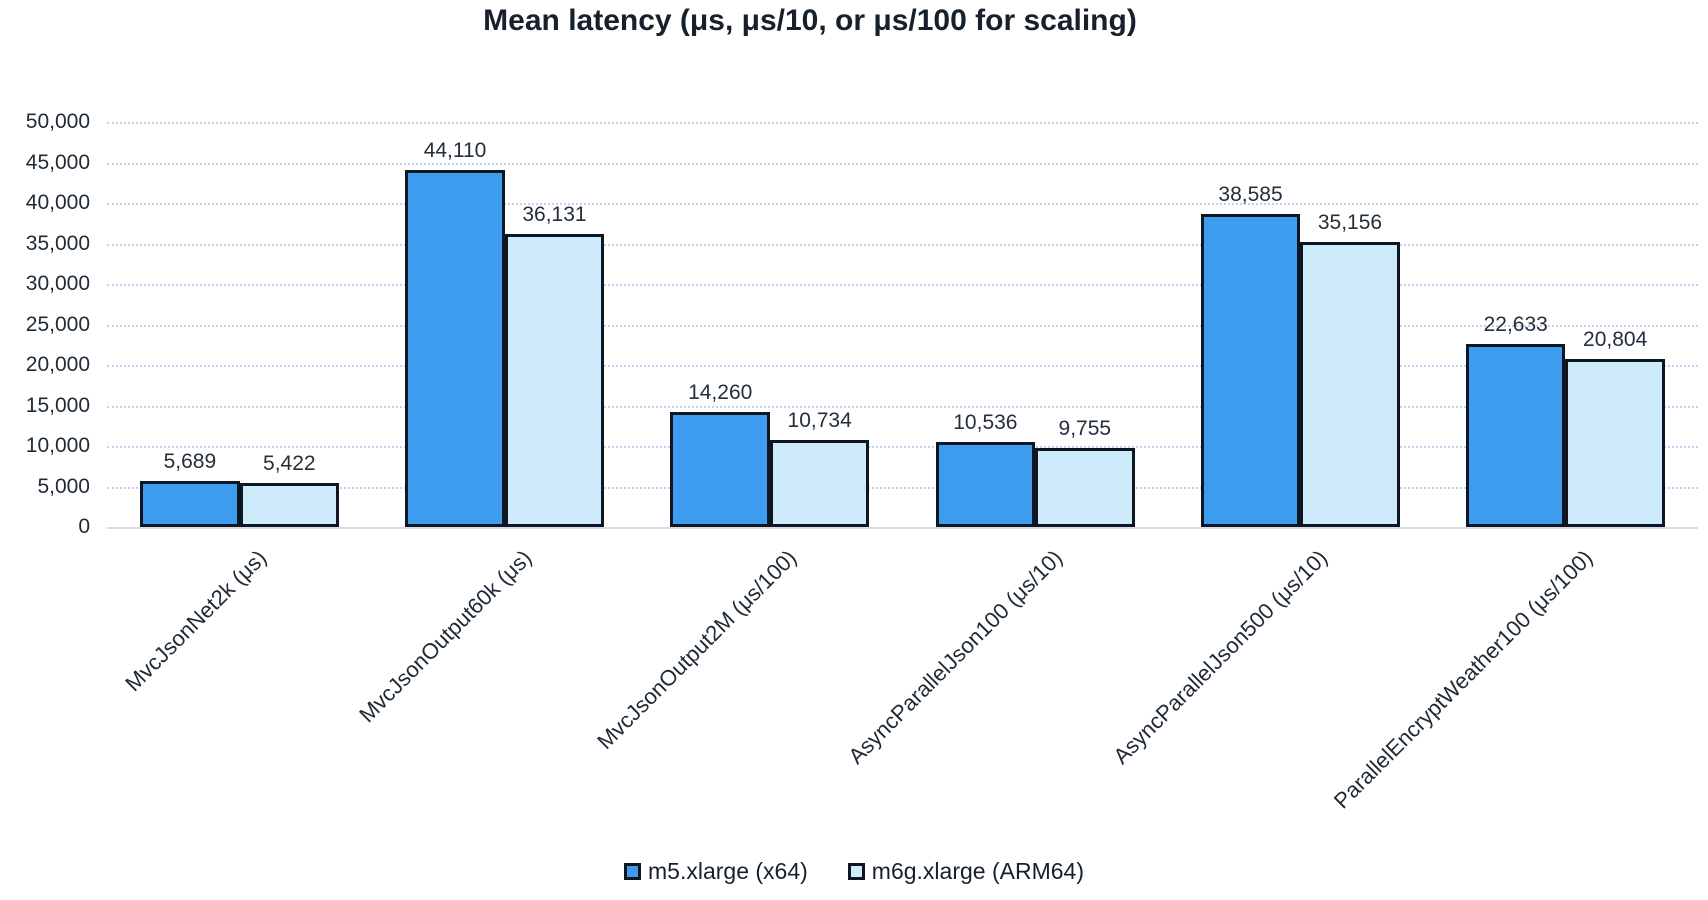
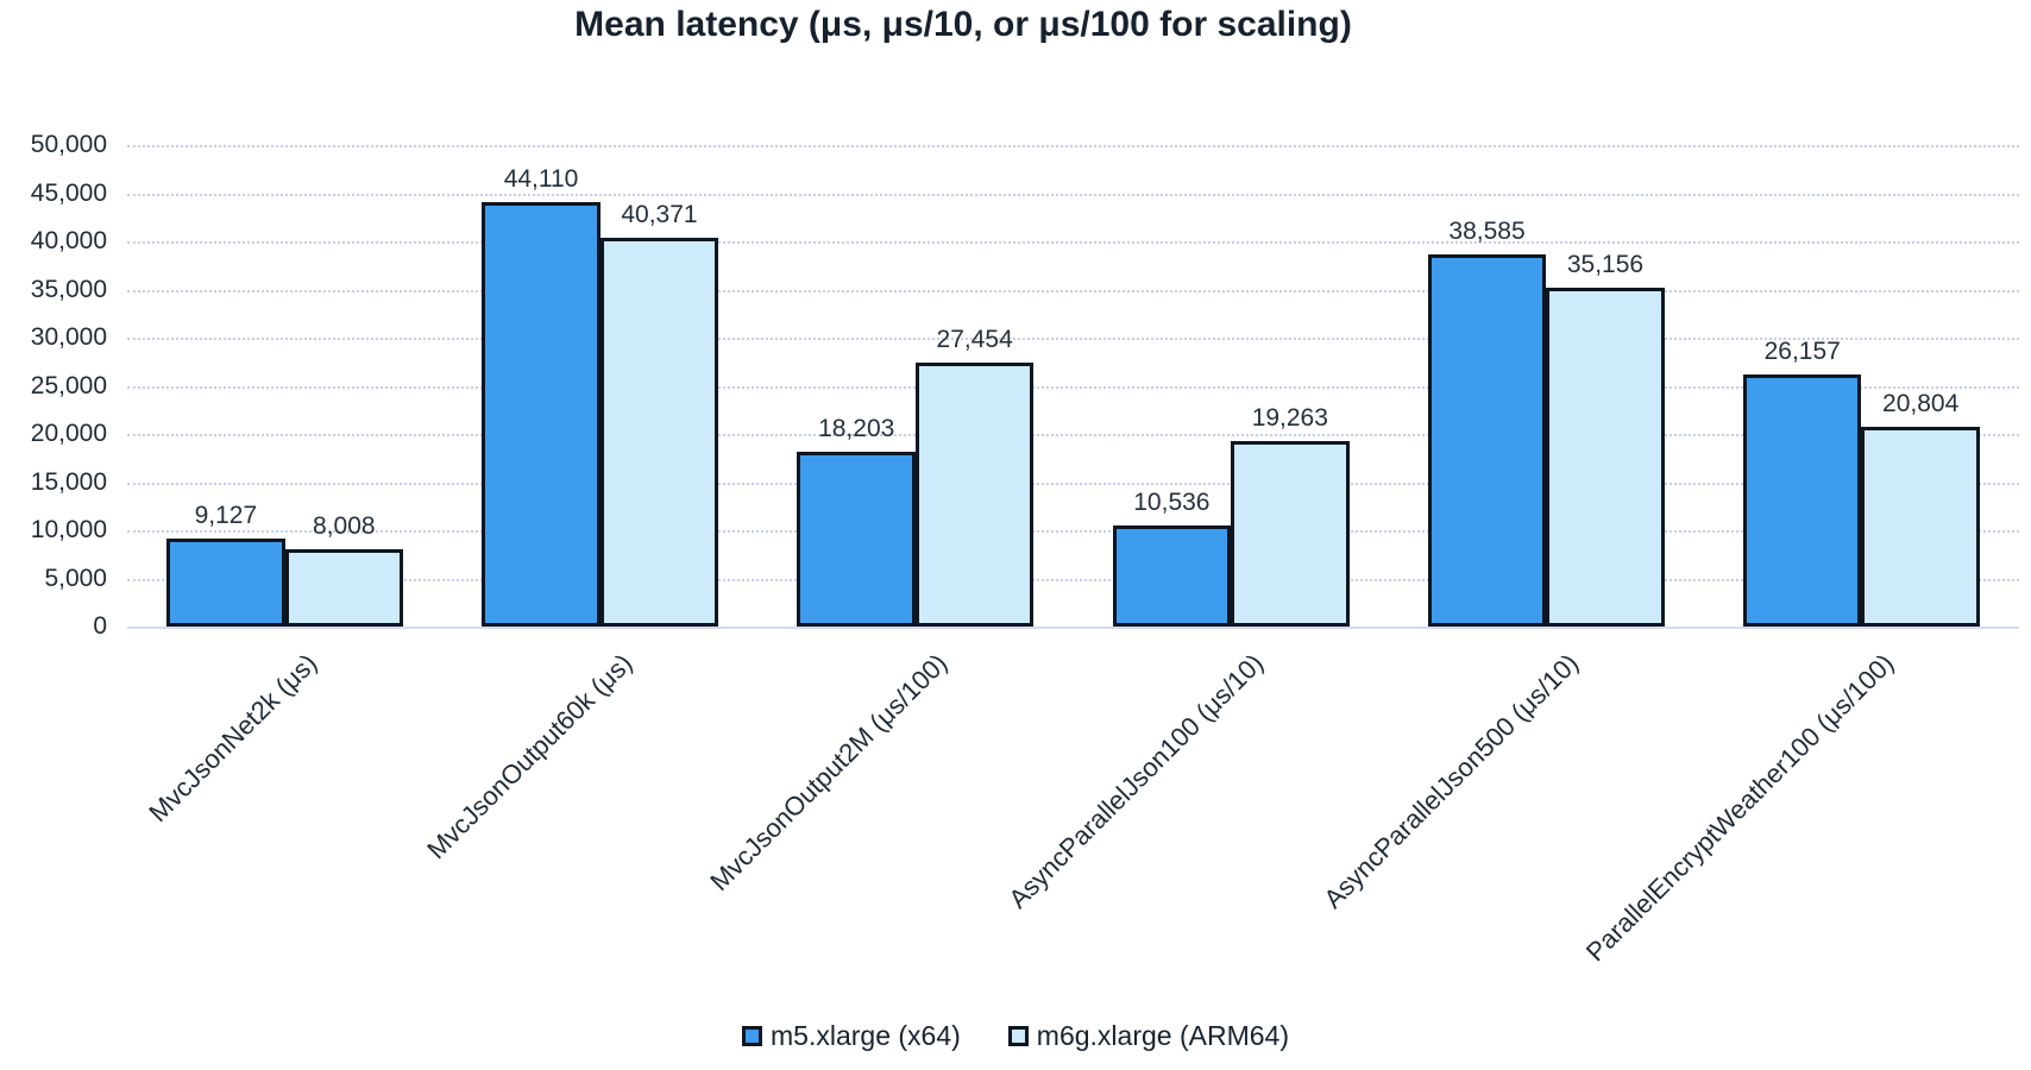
m5.xlarge (x64)/MvcJsonNet2k (μs): 5,689 -> 9,127
m6g.xlarge (ARM64)/MvcJsonNet2k (μs): 5,422 -> 8,008
m6g.xlarge (ARM64)/MvcJsonOutput60k (μs): 36,131 -> 40,371
m5.xlarge (x64)/MvcJsonOutput2M (μs/100): 14,260 -> 18,203
m6g.xlarge (ARM64)/MvcJsonOutput2M (μs/100): 10,734 -> 27,454
m6g.xlarge (ARM64)/AsyncParallelJson100 (μs/10): 9,755 -> 19,263
m5.xlarge (x64)/ParallelEncryptWeather100 (μs/100): 22,633 -> 26,157
